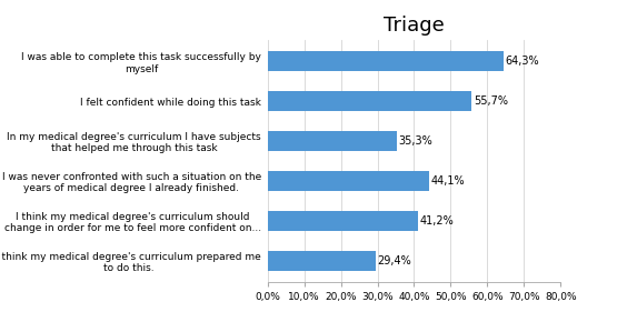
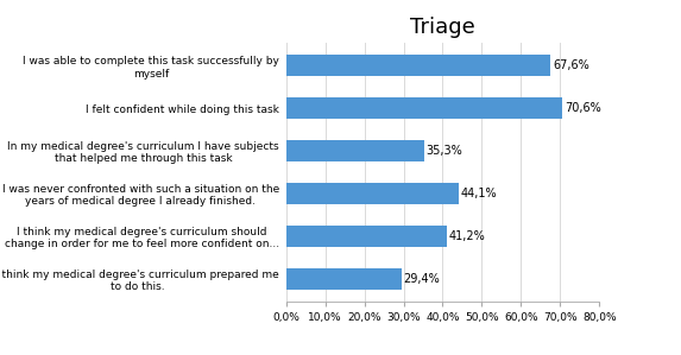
I was able to complete this task successfully by myself: 64,3% -> 67,6%
I felt confident while doing this task: 55,7% -> 70,6%
